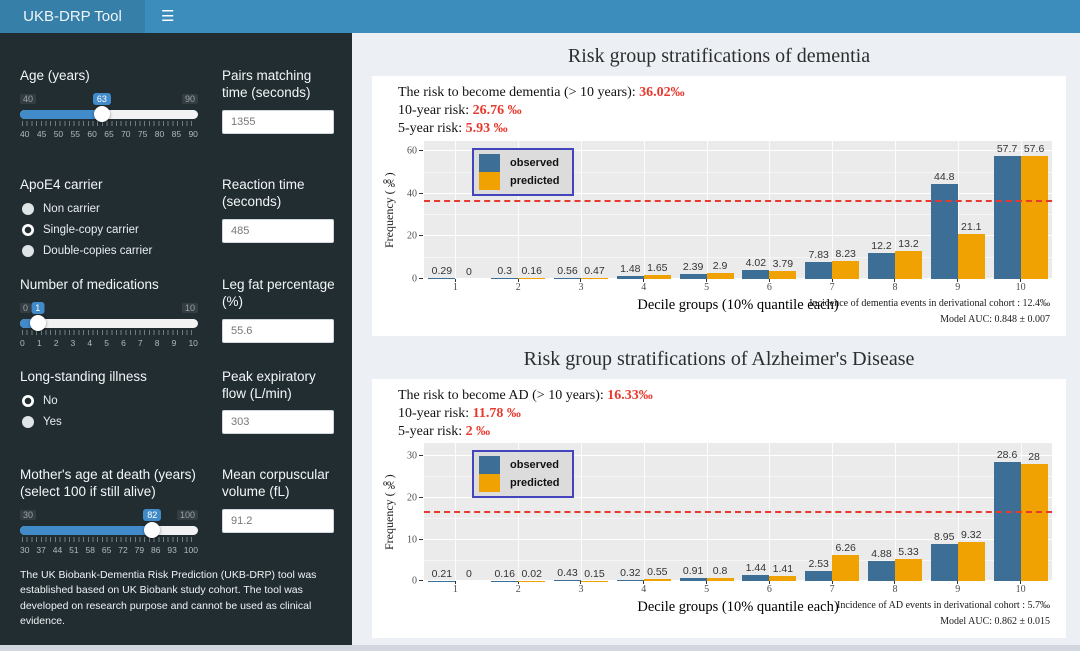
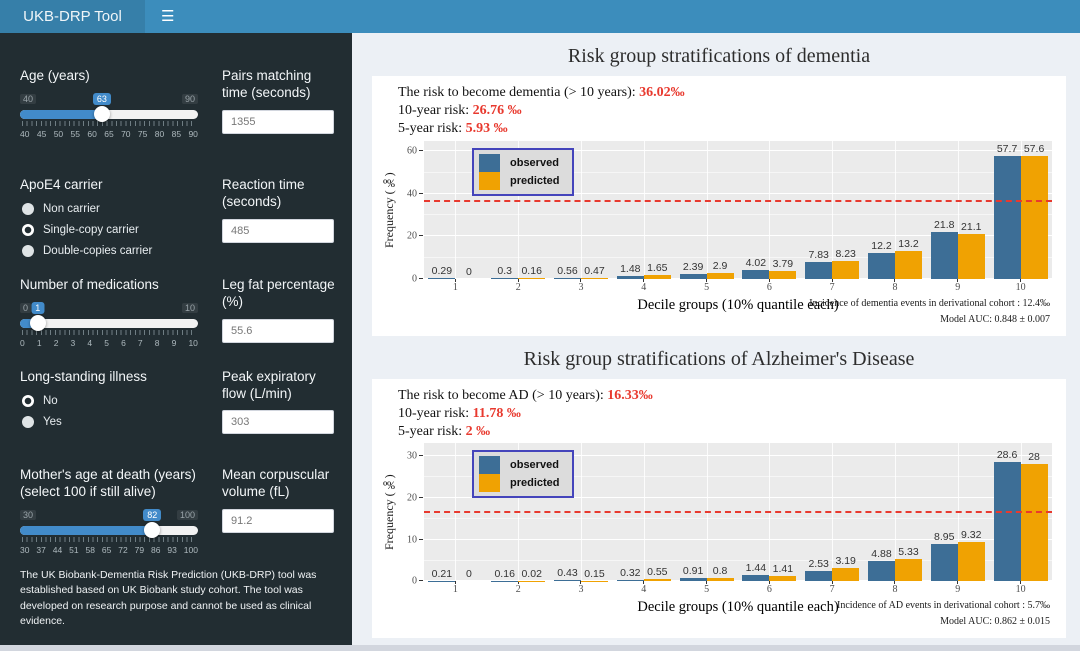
Risk group stratifications of dementia/observed/9: 44.8 -> 21.8
Risk group stratifications of Alzheimer's Disease/predicted/7: 6.26 -> 3.19
